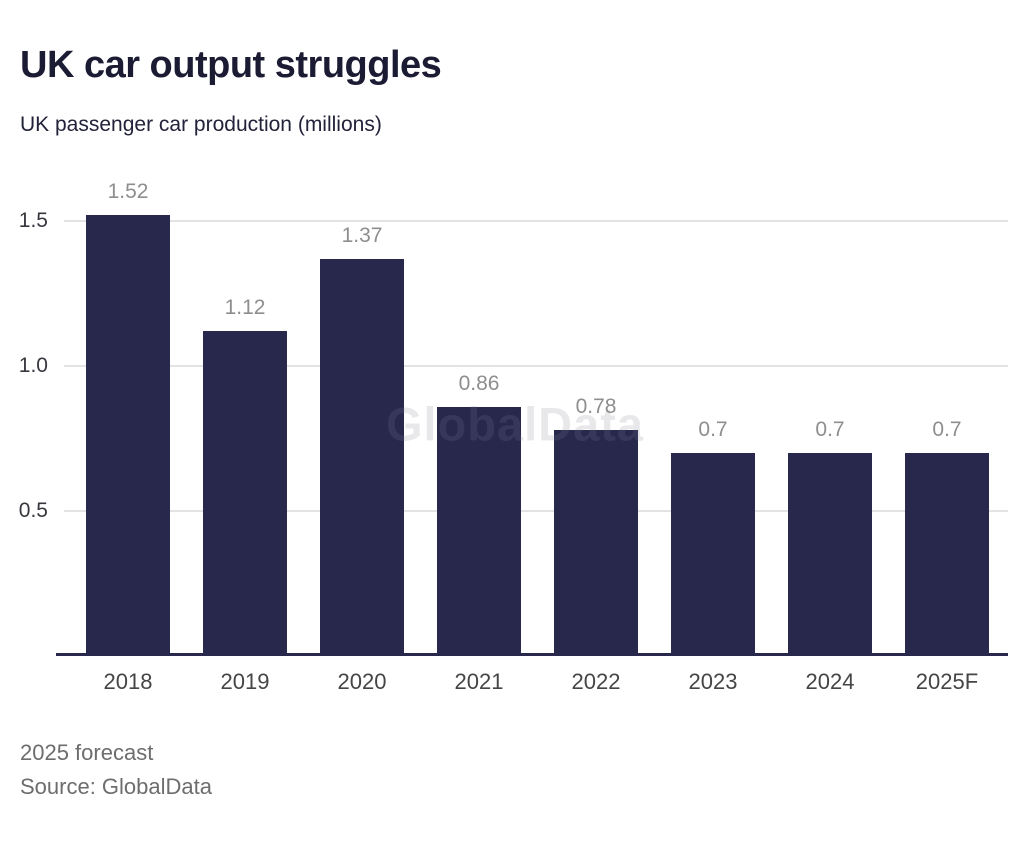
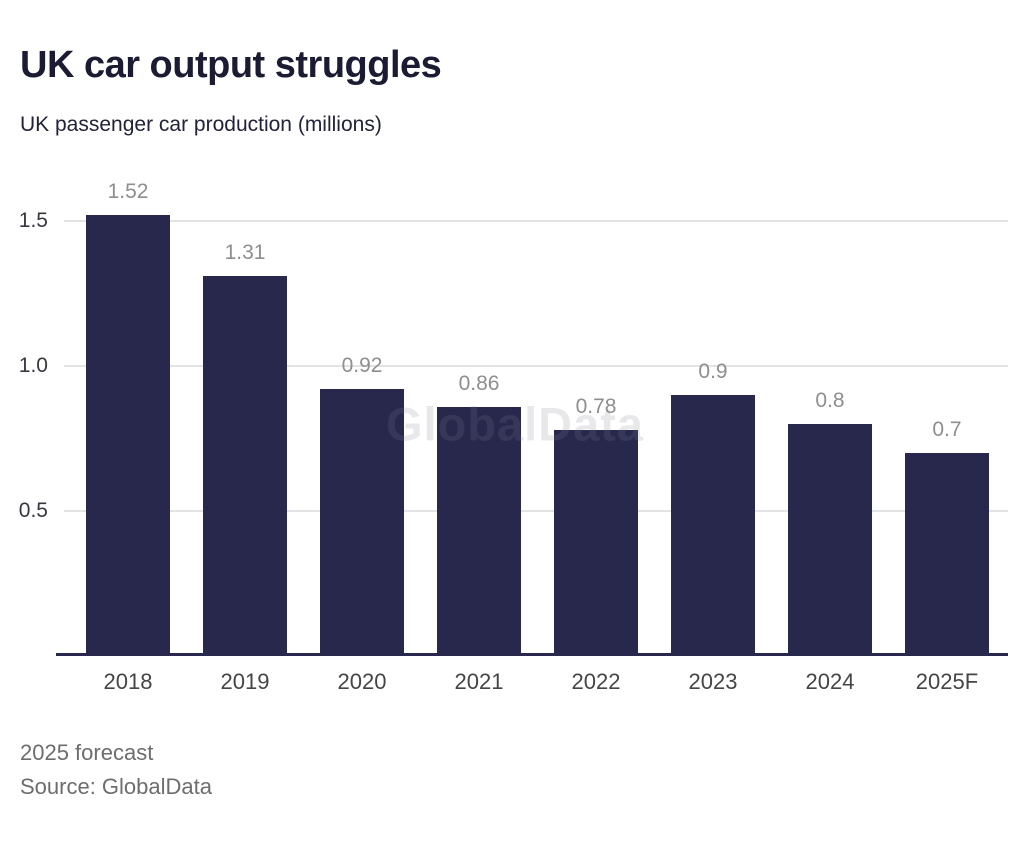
2019: 1.12 -> 1.31
2020: 1.37 -> 0.92
2023: 0.7 -> 0.9
2024: 0.7 -> 0.8
